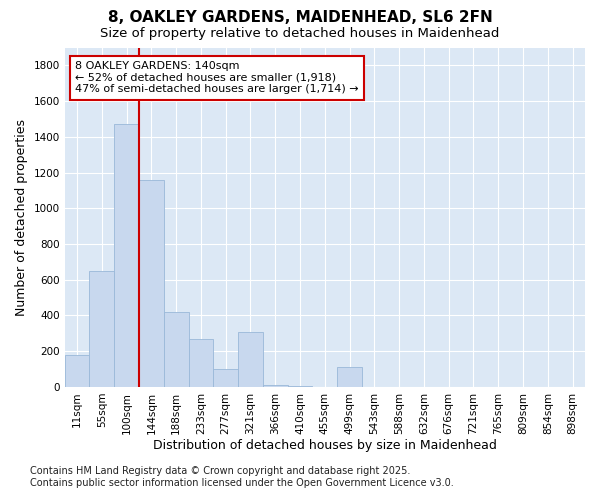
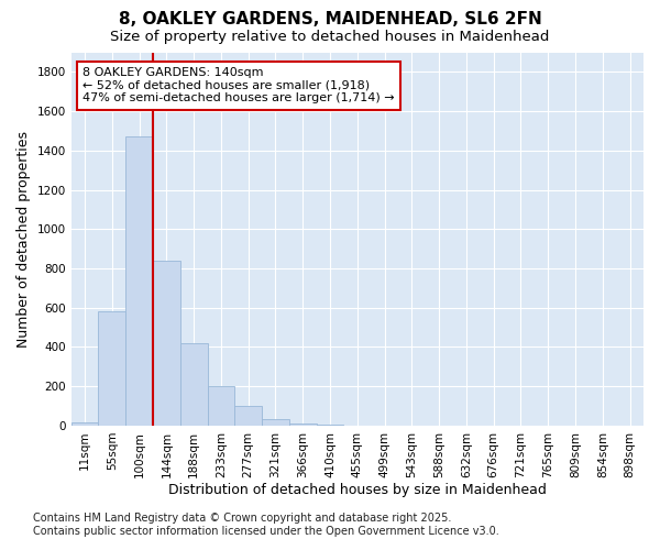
11sqm: 180 -> 20
55sqm: 650 -> 580
144sqm: 1160 -> 840
233sqm: 270 -> 200
321sqm: 310 -> 40
499sqm: 110 -> 0
